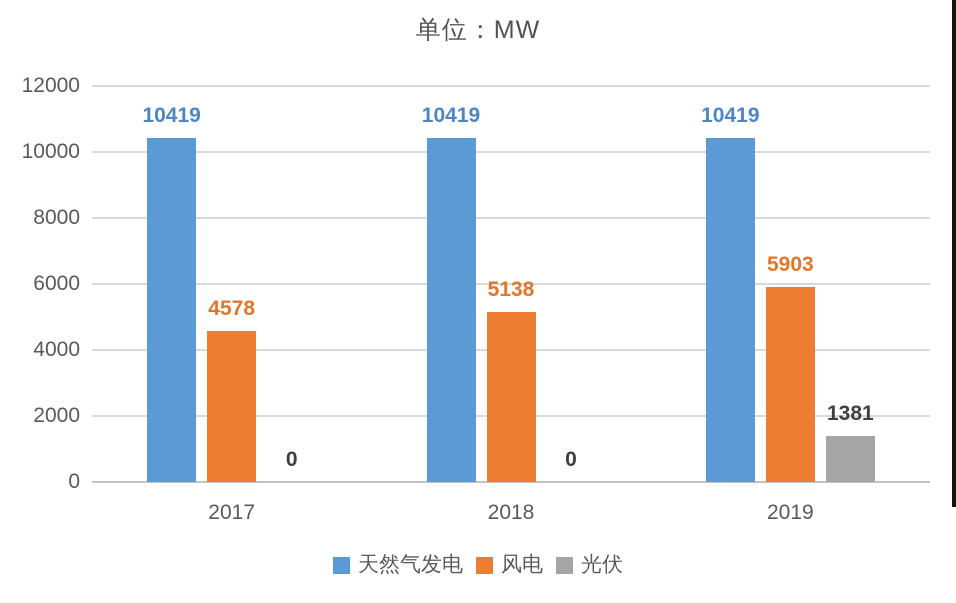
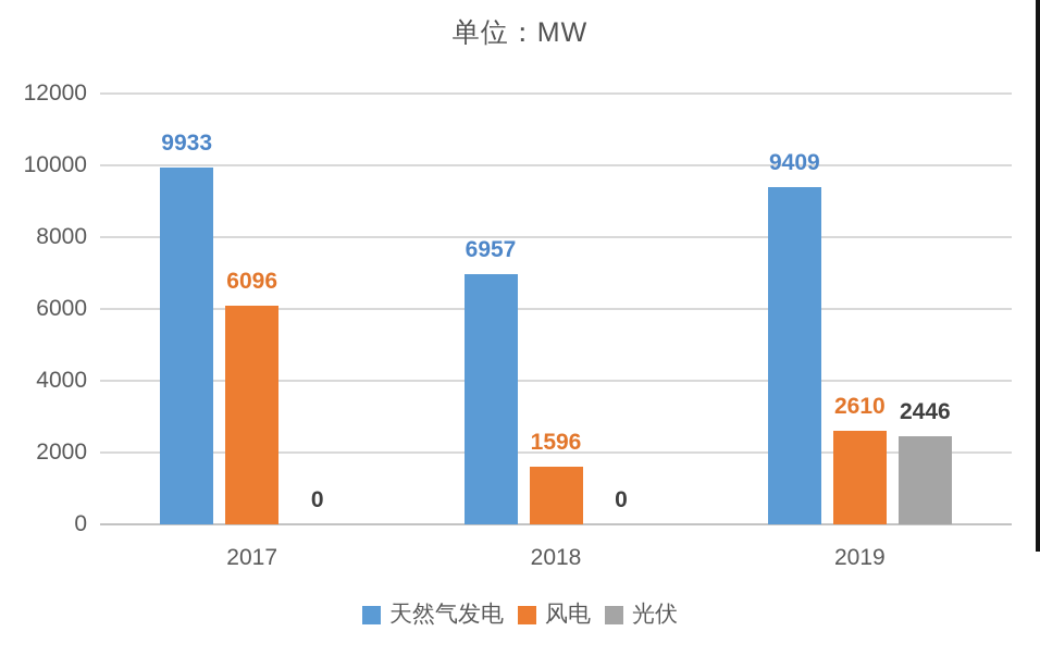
天然气发电/2017: 10419 -> 9933
风电/2017: 4578 -> 6096
天然气发电/2018: 10419 -> 6957
风电/2018: 5138 -> 1596
天然气发电/2019: 10419 -> 9409
风电/2019: 5903 -> 2610
光伏/2019: 1381 -> 2446
